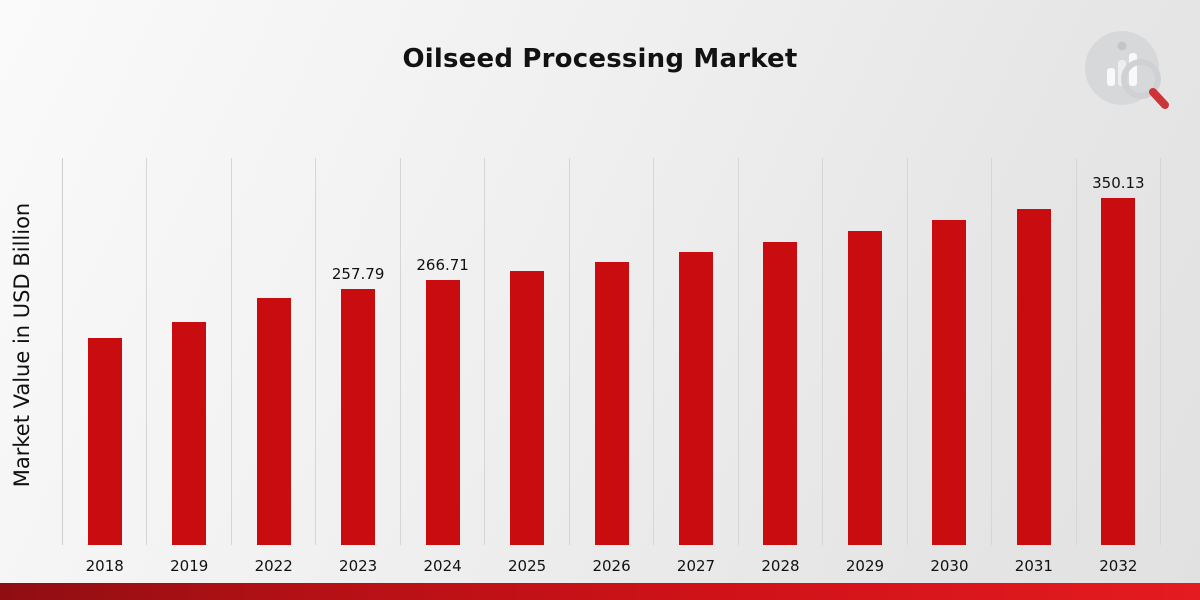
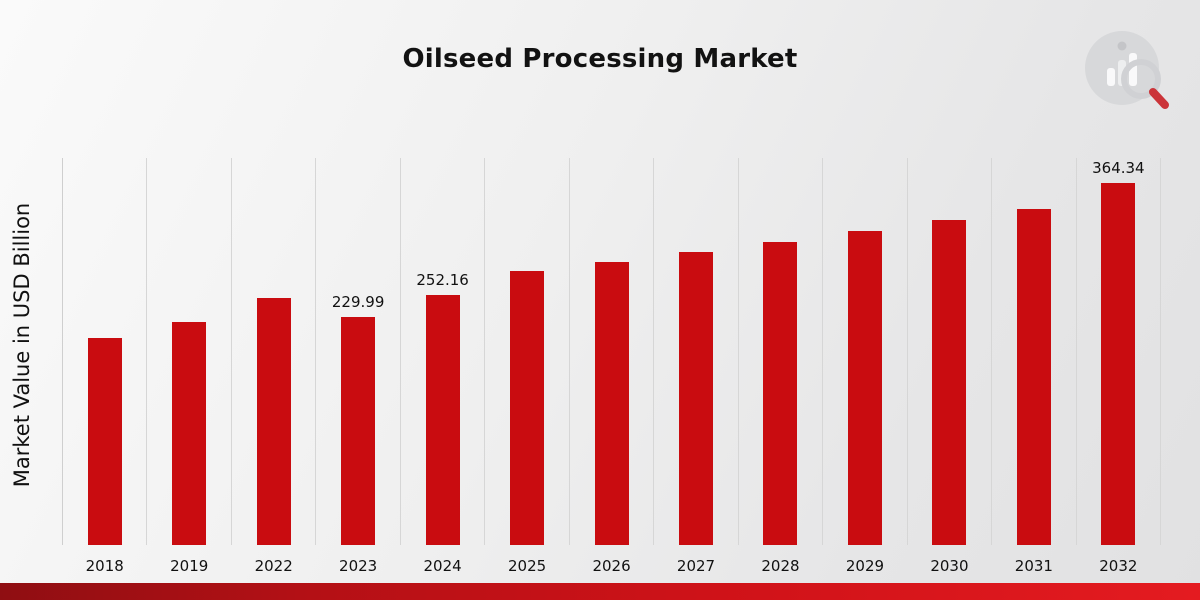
2023: 257.79 -> 229.99
2024: 266.71 -> 252.16
2032: 350.13 -> 364.34
